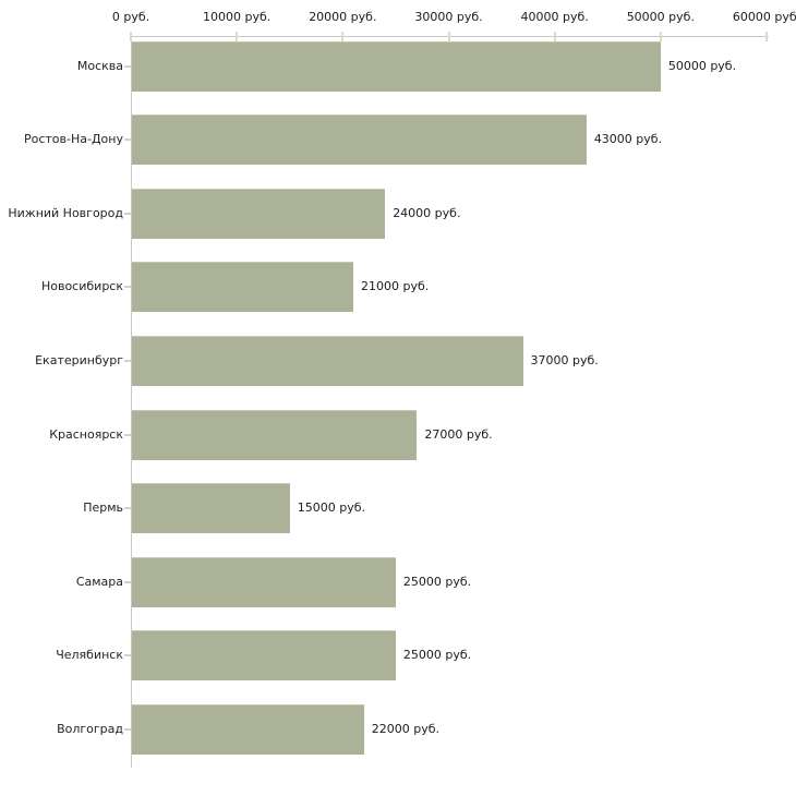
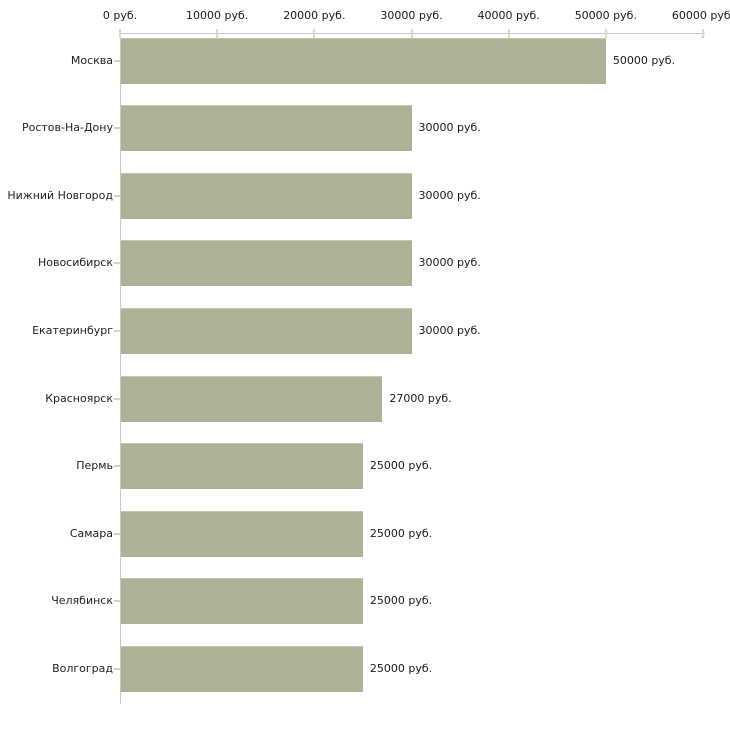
Ростов-На-Дону: 43000 -> 30000
Нижний Новгород: 24000 -> 30000
Новосибирск: 21000 -> 30000
Екатеринбург: 37000 -> 30000
Пермь: 15000 -> 25000
Волгоград: 22000 -> 25000
